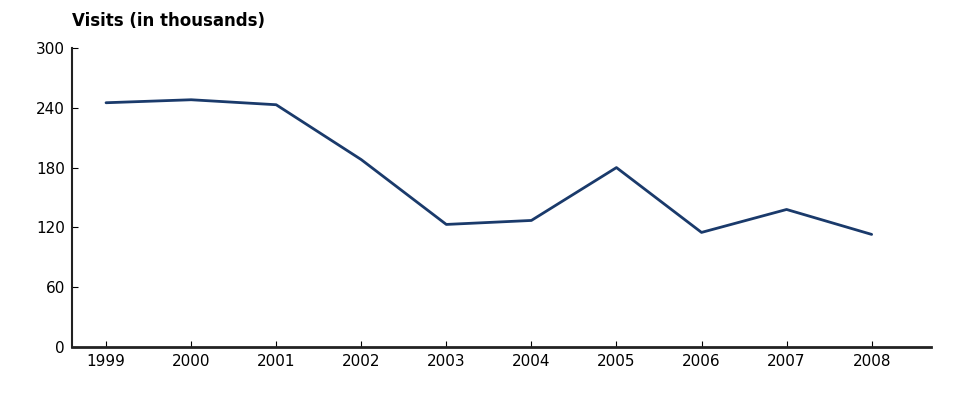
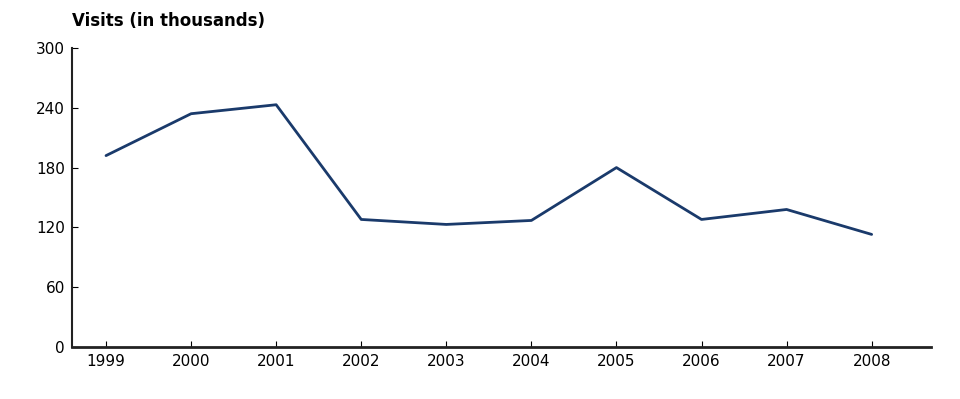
1999: 245 -> 192
2000: 248 -> 234
2002: 188 -> 128
2006: 115 -> 128
